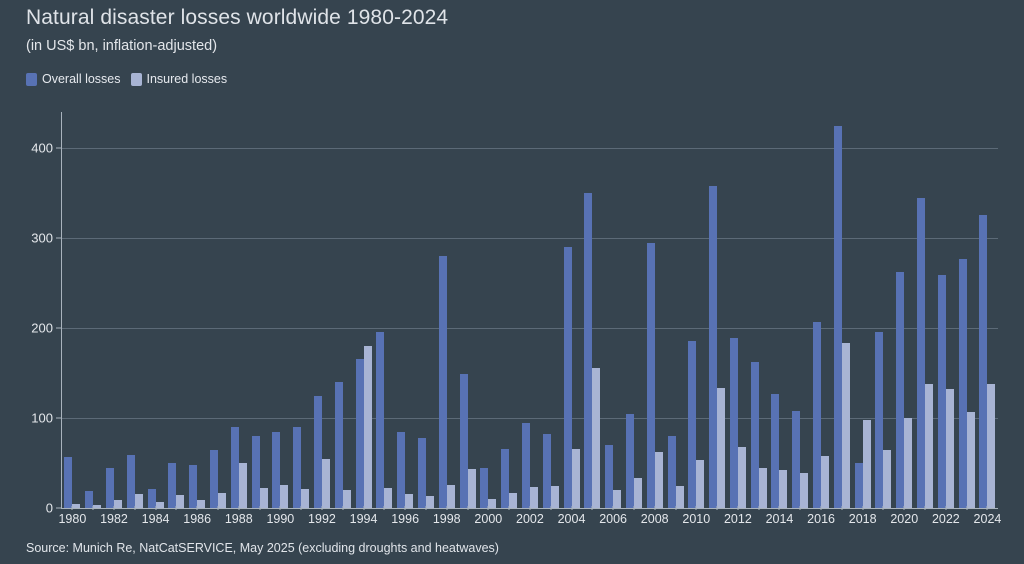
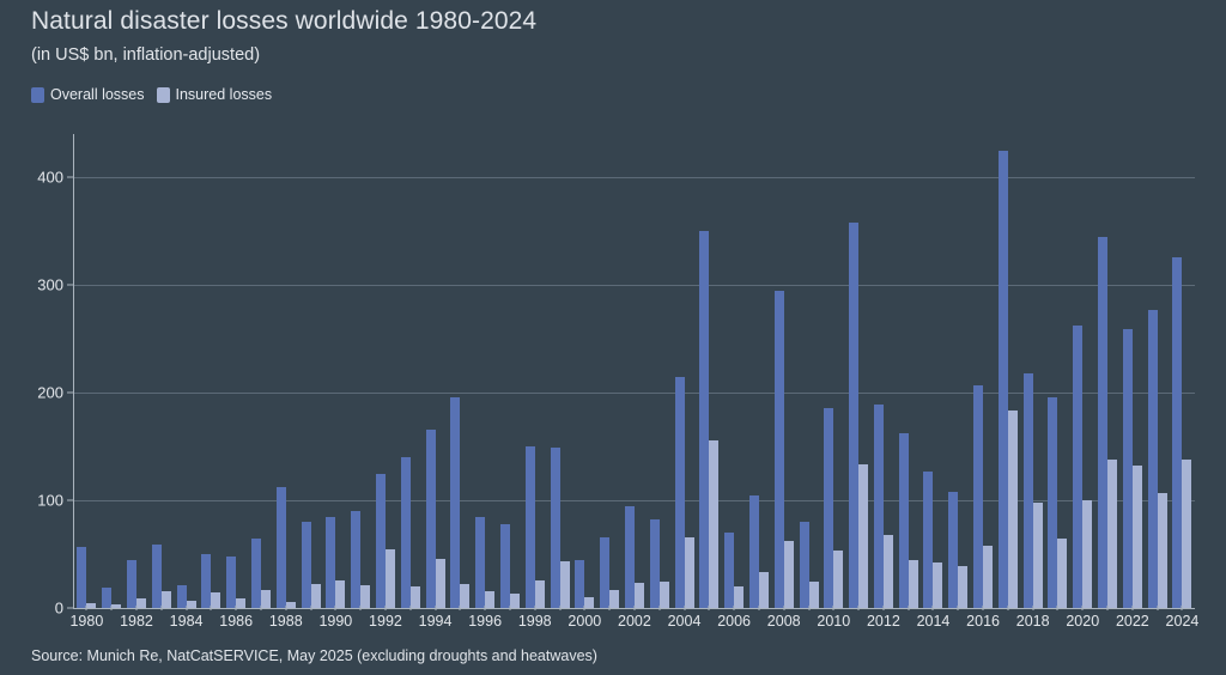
Overall losses/1988: 90 -> 110
Insured losses/1988: 50 -> 10
Insured losses/1994: 180 -> 50
Overall losses/1998: 280 -> 150
Overall losses/2004: 290 -> 210
Overall losses/2018: 50 -> 220
